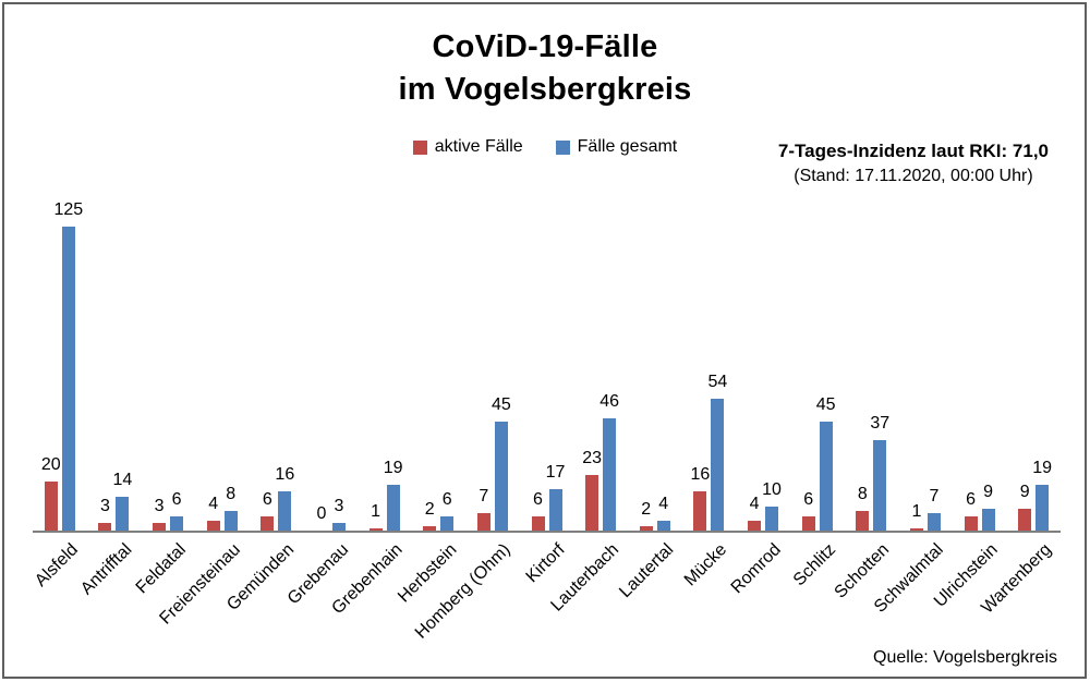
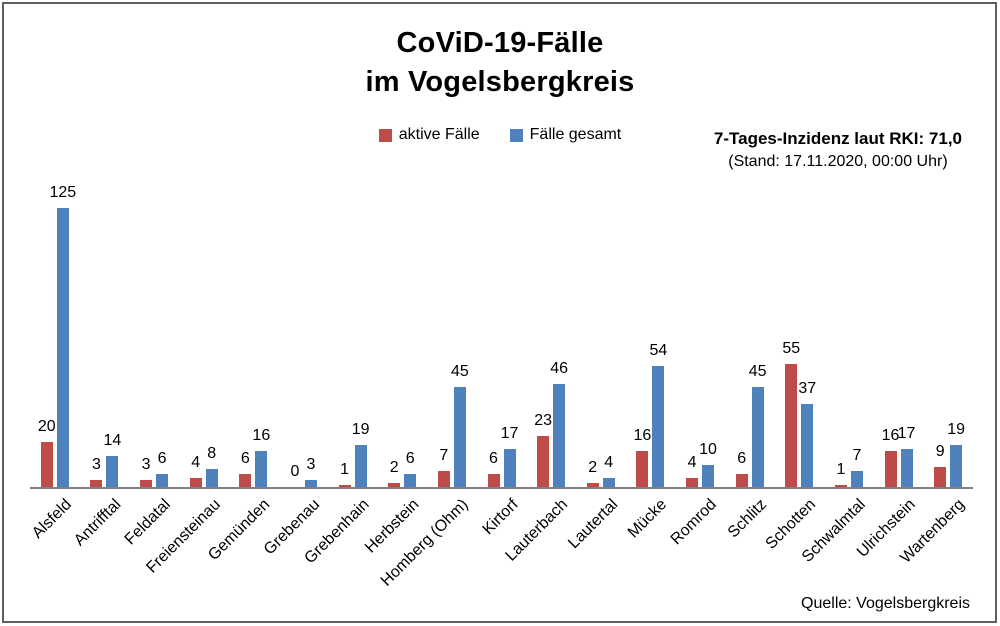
aktive Fälle/Schotten: 8 -> 55
aktive Fälle/Ulrichstein: 6 -> 16
Fälle gesamt/Ulrichstein: 9 -> 17
